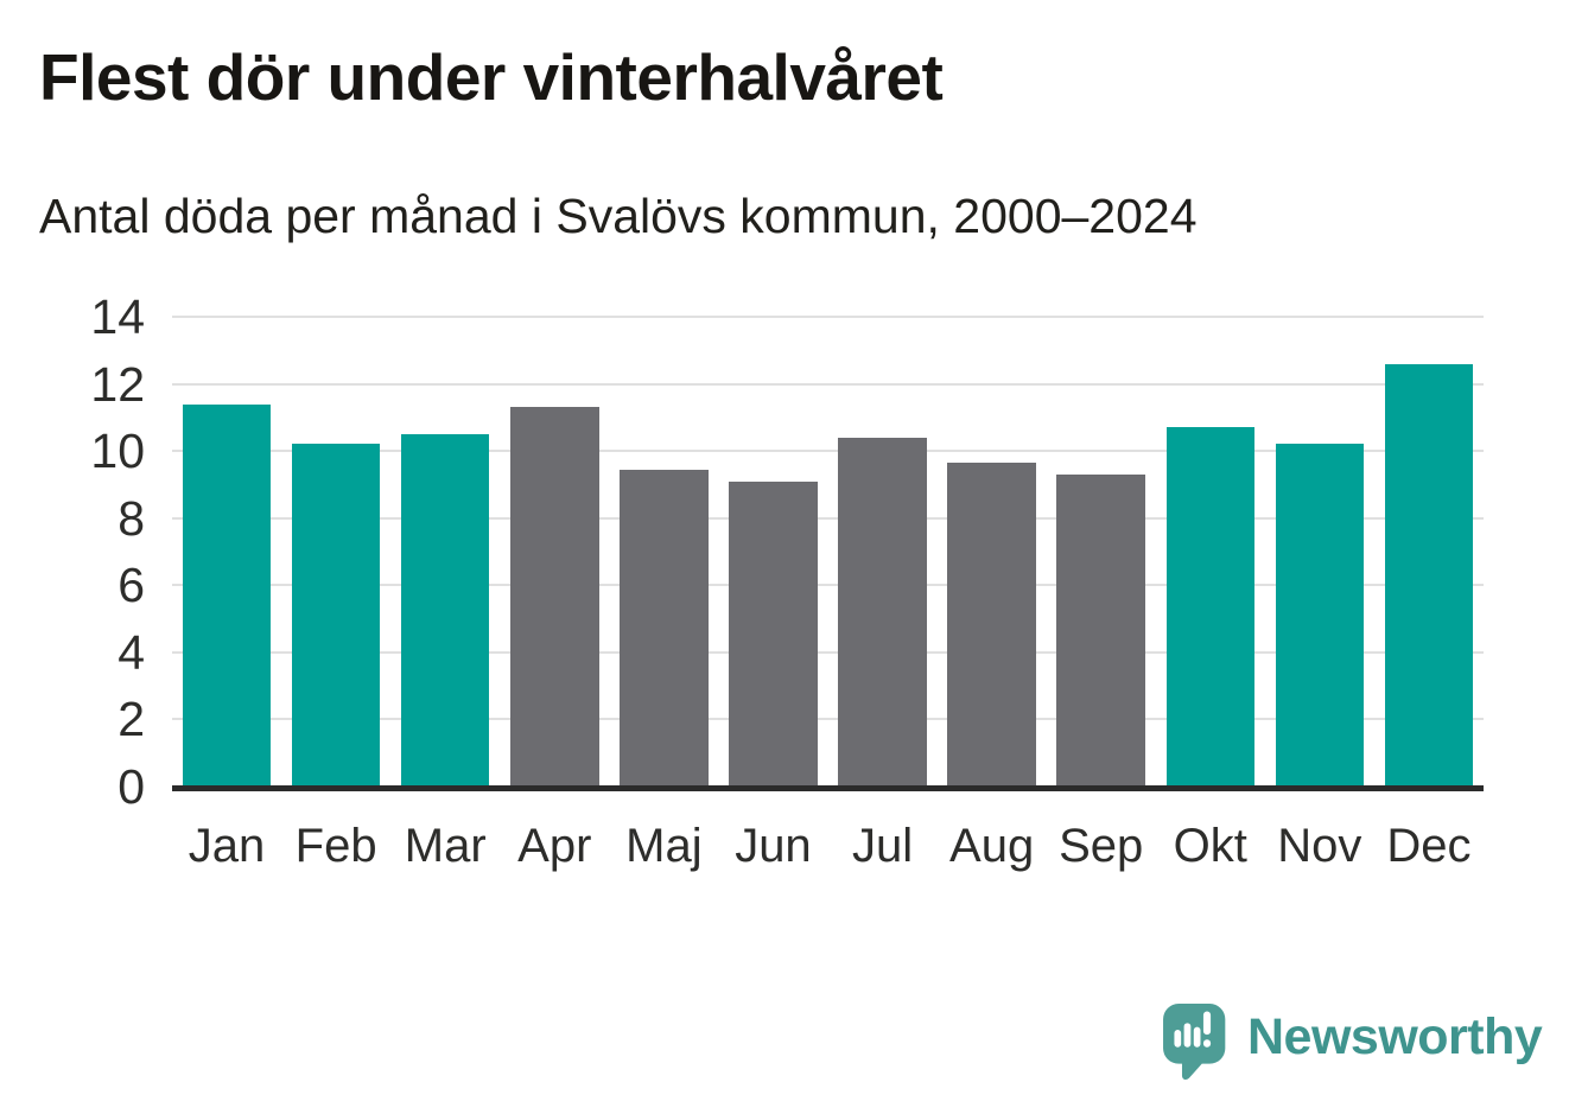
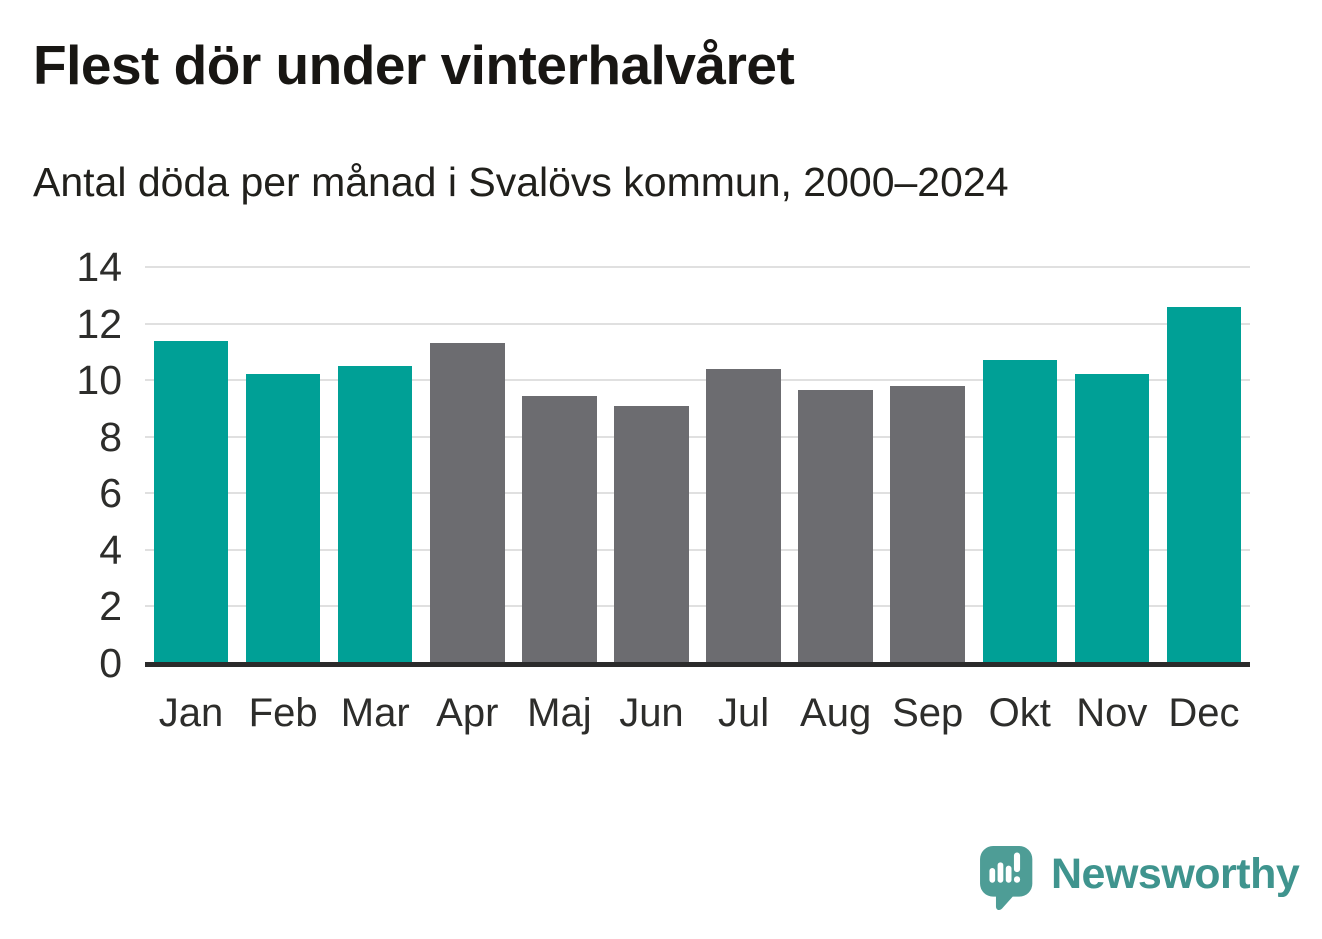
Sep: 9.3 -> 9.8
